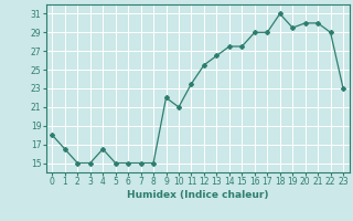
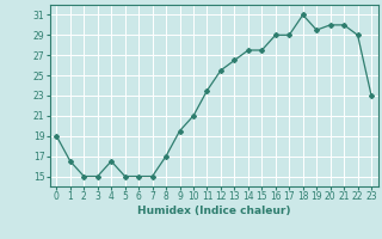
0: 18.0 -> 19.0
8: 15.0 -> 17.0
9: 22.0 -> 19.5
